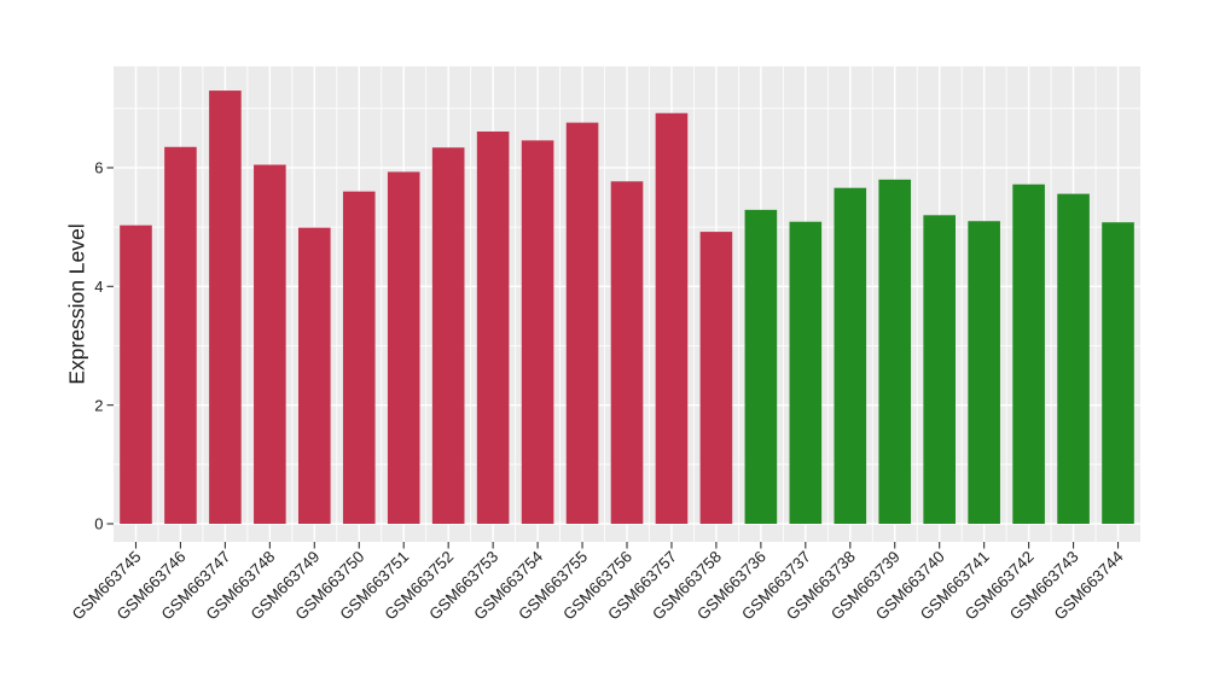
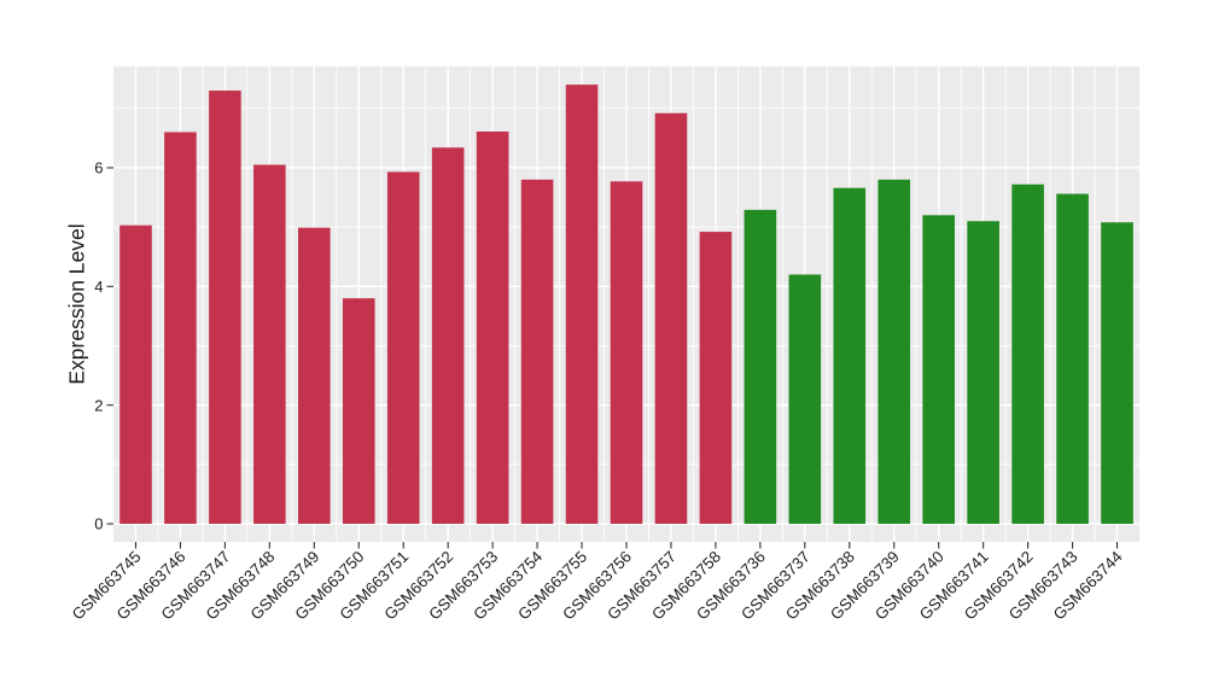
GSM663746: 6.3 -> 6.6
GSM663750: 5.6 -> 3.8
GSM663754: 6.5 -> 5.8
GSM663755: 6.8 -> 7.4
GSM663737: 5.1 -> 4.2
